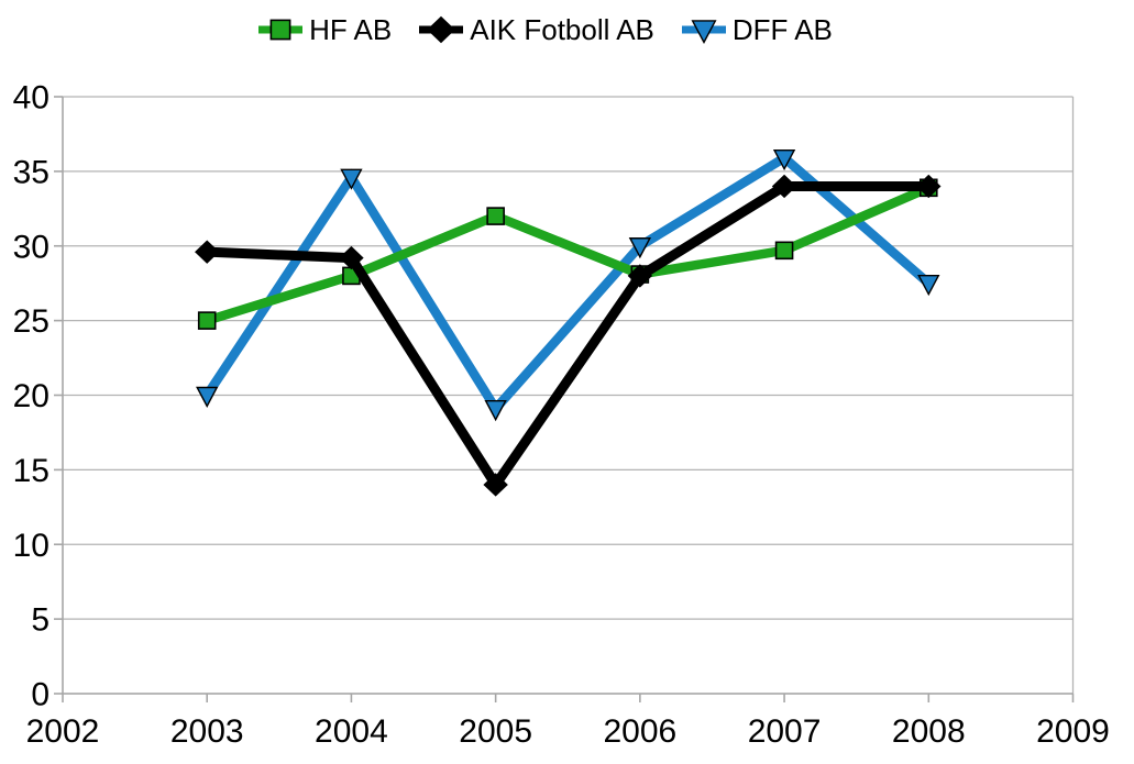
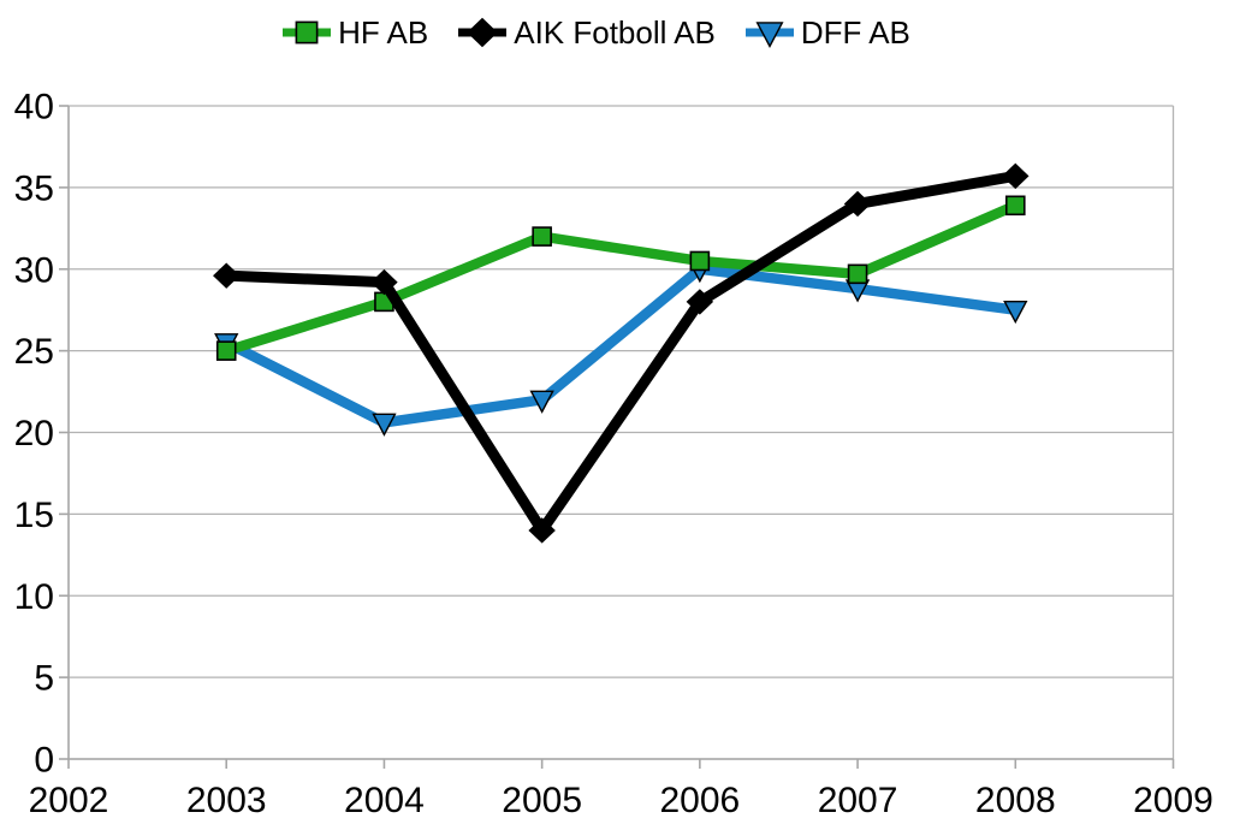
DFF AB/2003: 20.0 -> 25.5
DFF AB/2004: 34.6 -> 20.6
DFF AB/2005: 19.1 -> 22.0
HF AB/2006: 28.1 -> 30.5
DFF AB/2007: 35.9 -> 28.8
AIK Fotboll AB/2008: 34.0 -> 35.7
